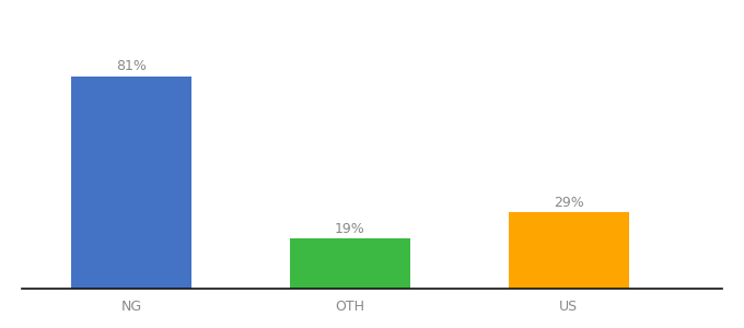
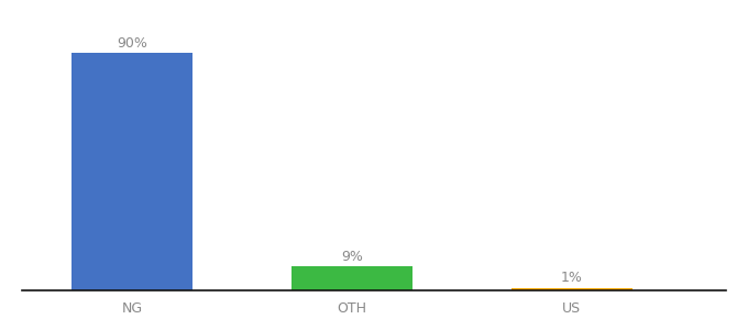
NG: 81% -> 90%
OTH: 19% -> 9%
US: 29% -> 1%
